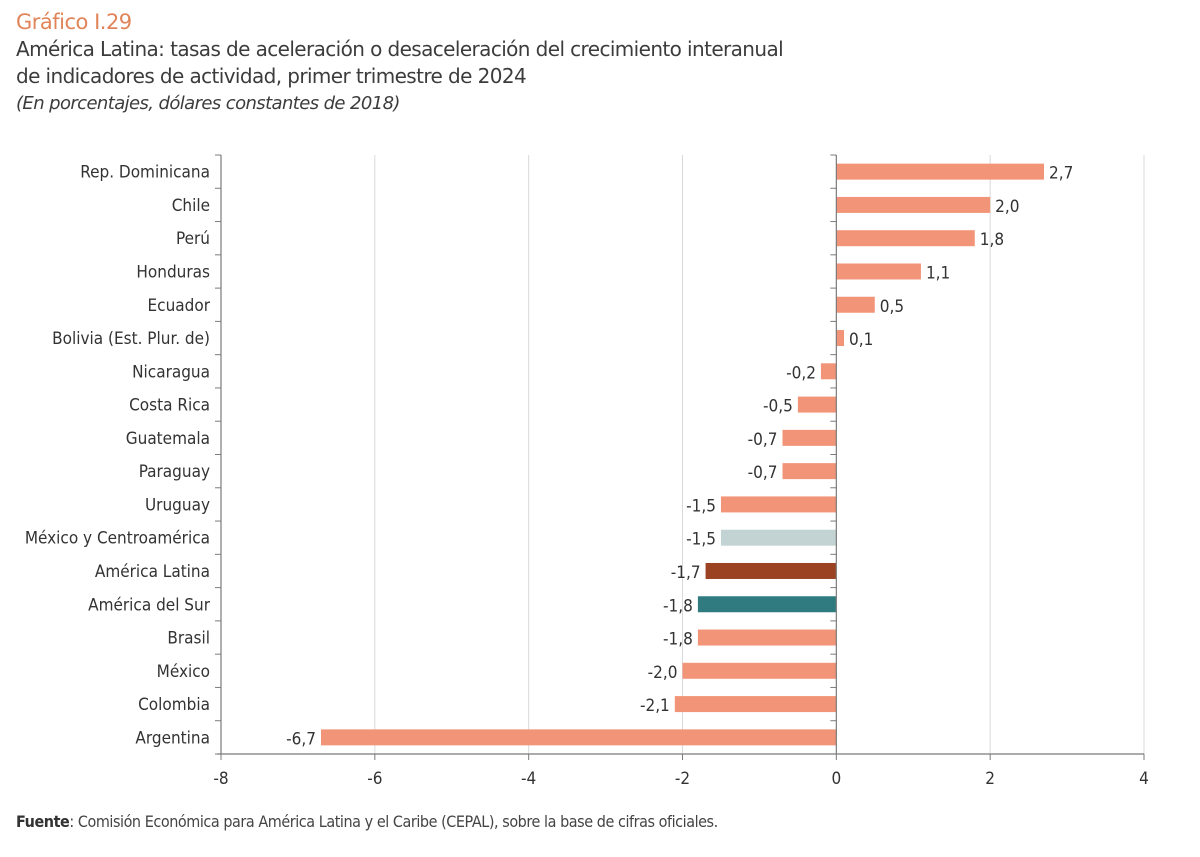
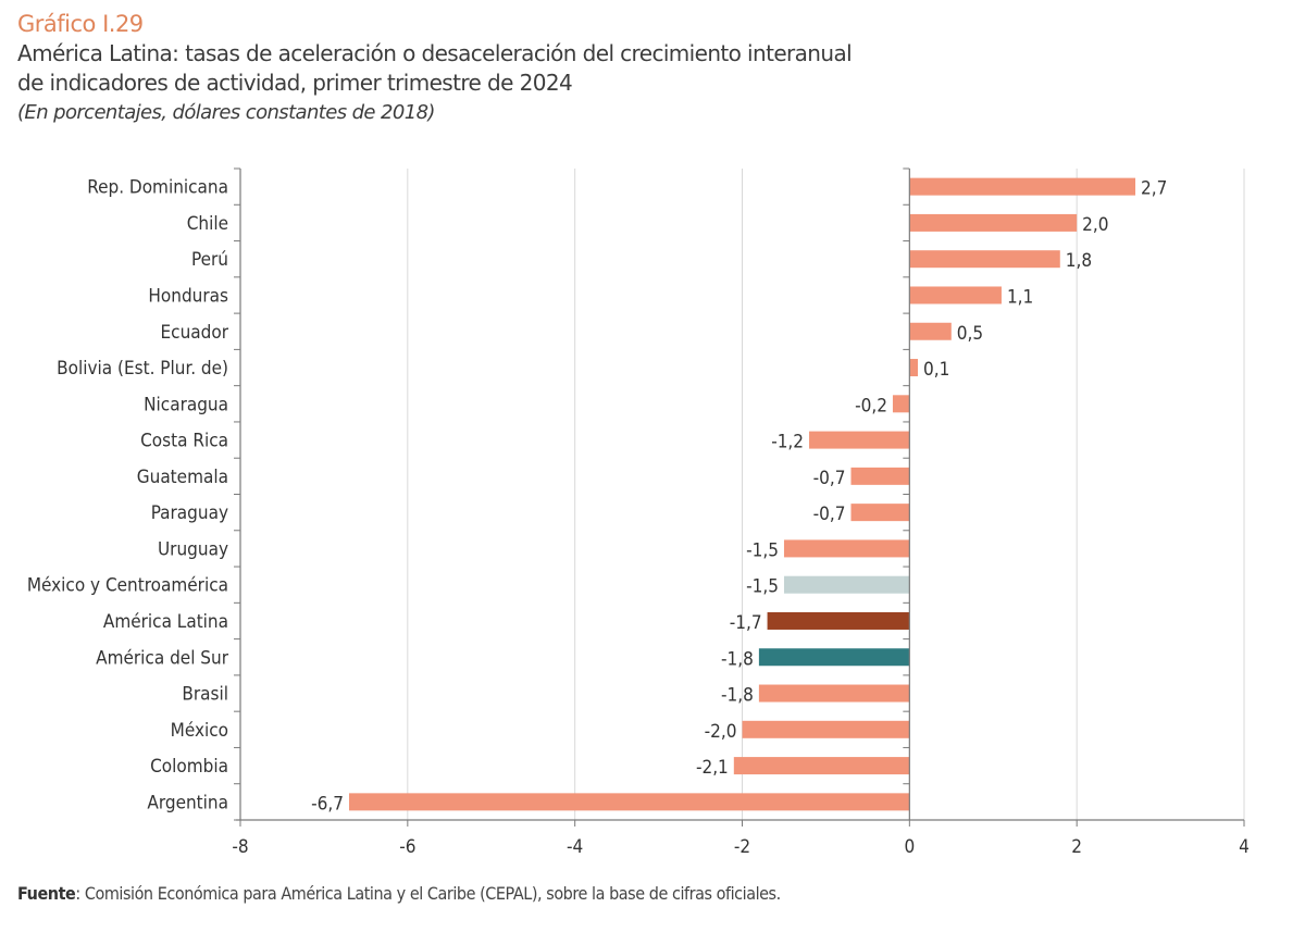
Costa Rica: -0,5 -> -1,2
